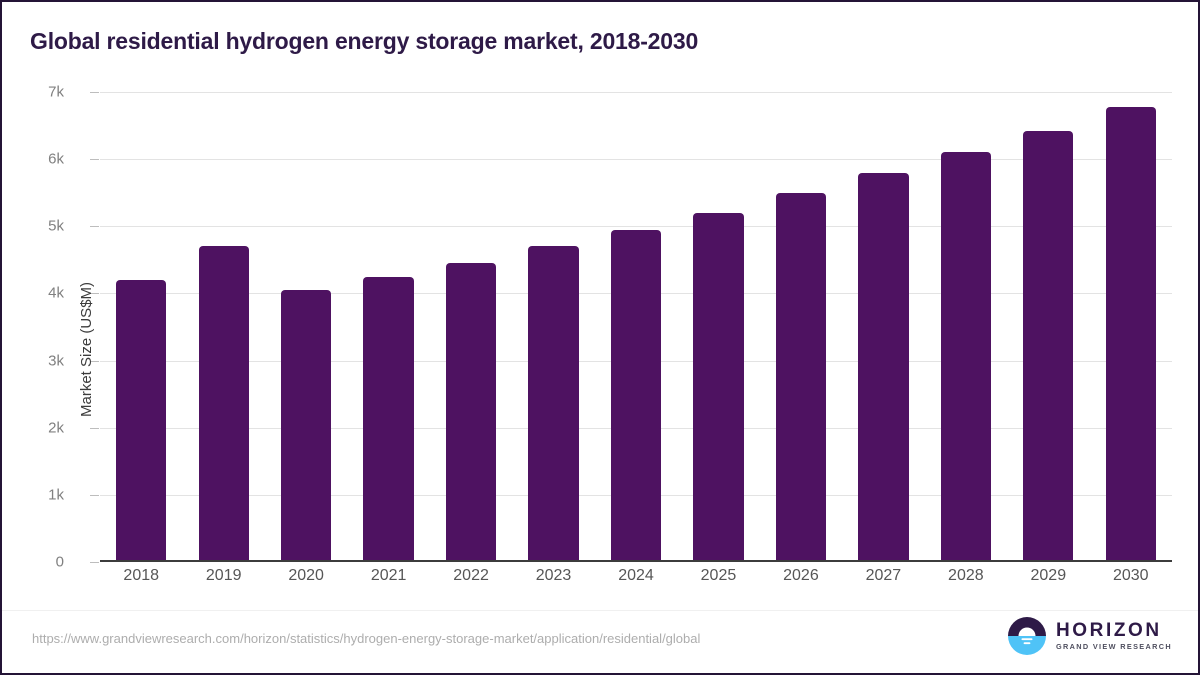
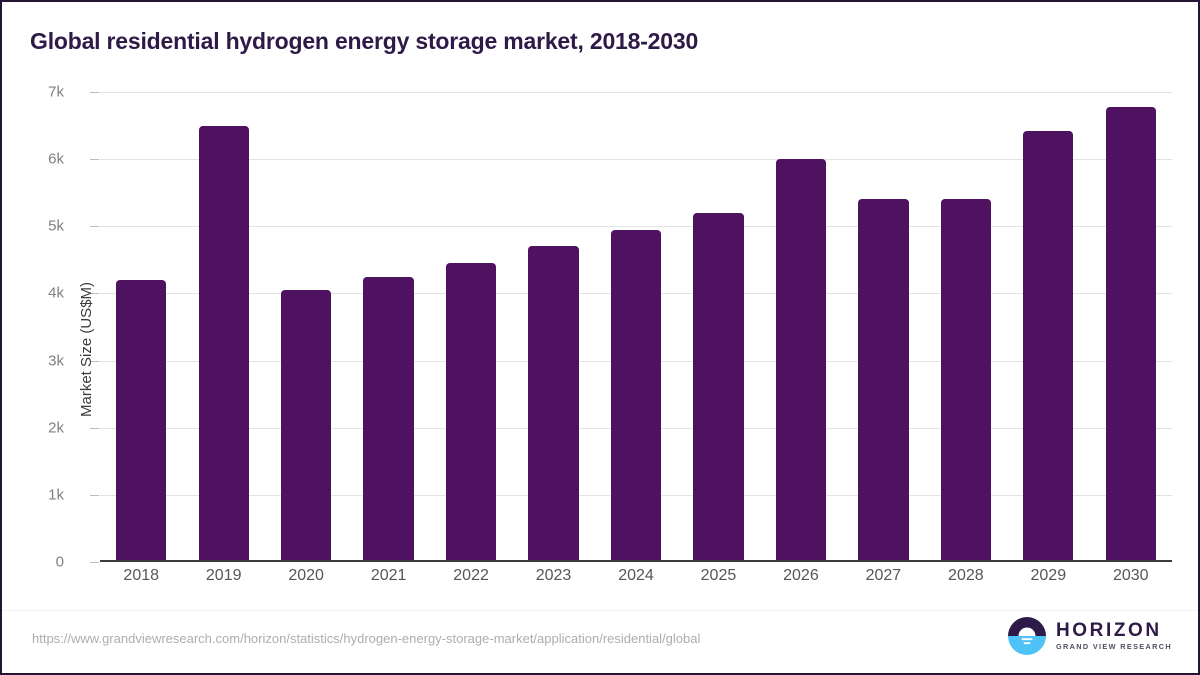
2019: 4.7k -> 6.5k
2026: 5.5k -> 6.0k
2027: 5.8k -> 5.4k
2028: 6.1k -> 5.4k
